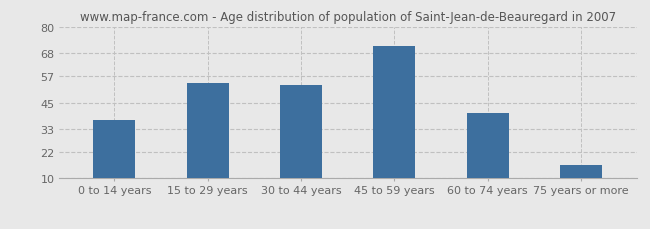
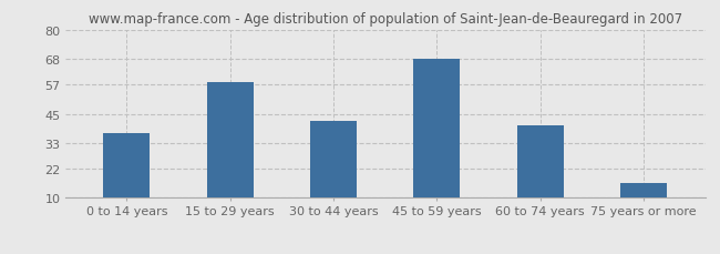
15 to 29 years: 54 -> 58
30 to 44 years: 53 -> 42
45 to 59 years: 71 -> 68
